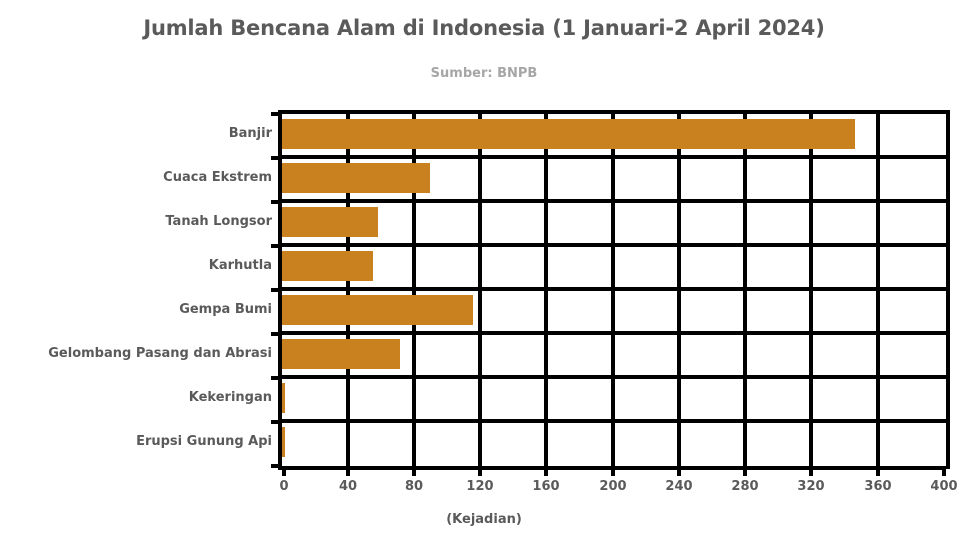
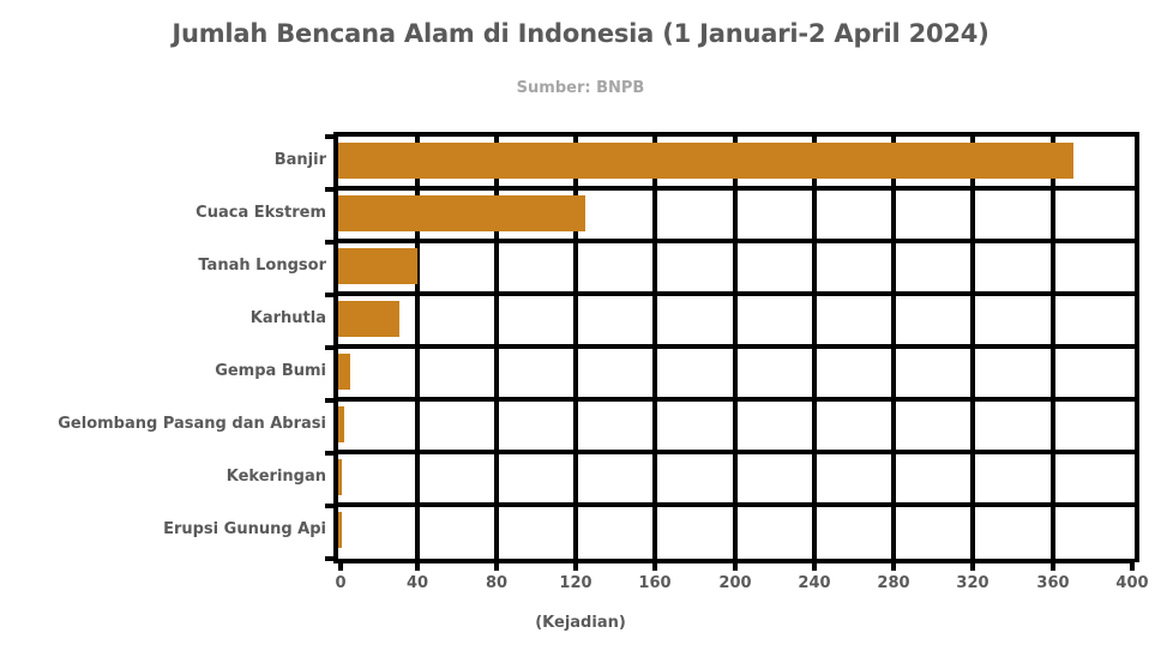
Banjir: 345 -> 369
Cuaca Ekstrem: 89 -> 124
Tanah Longsor: 58 -> 40
Karhutla: 55 -> 31
Gempa Bumi: 115 -> 6
Gelombang Pasang dan Abrasi: 71 -> 3
